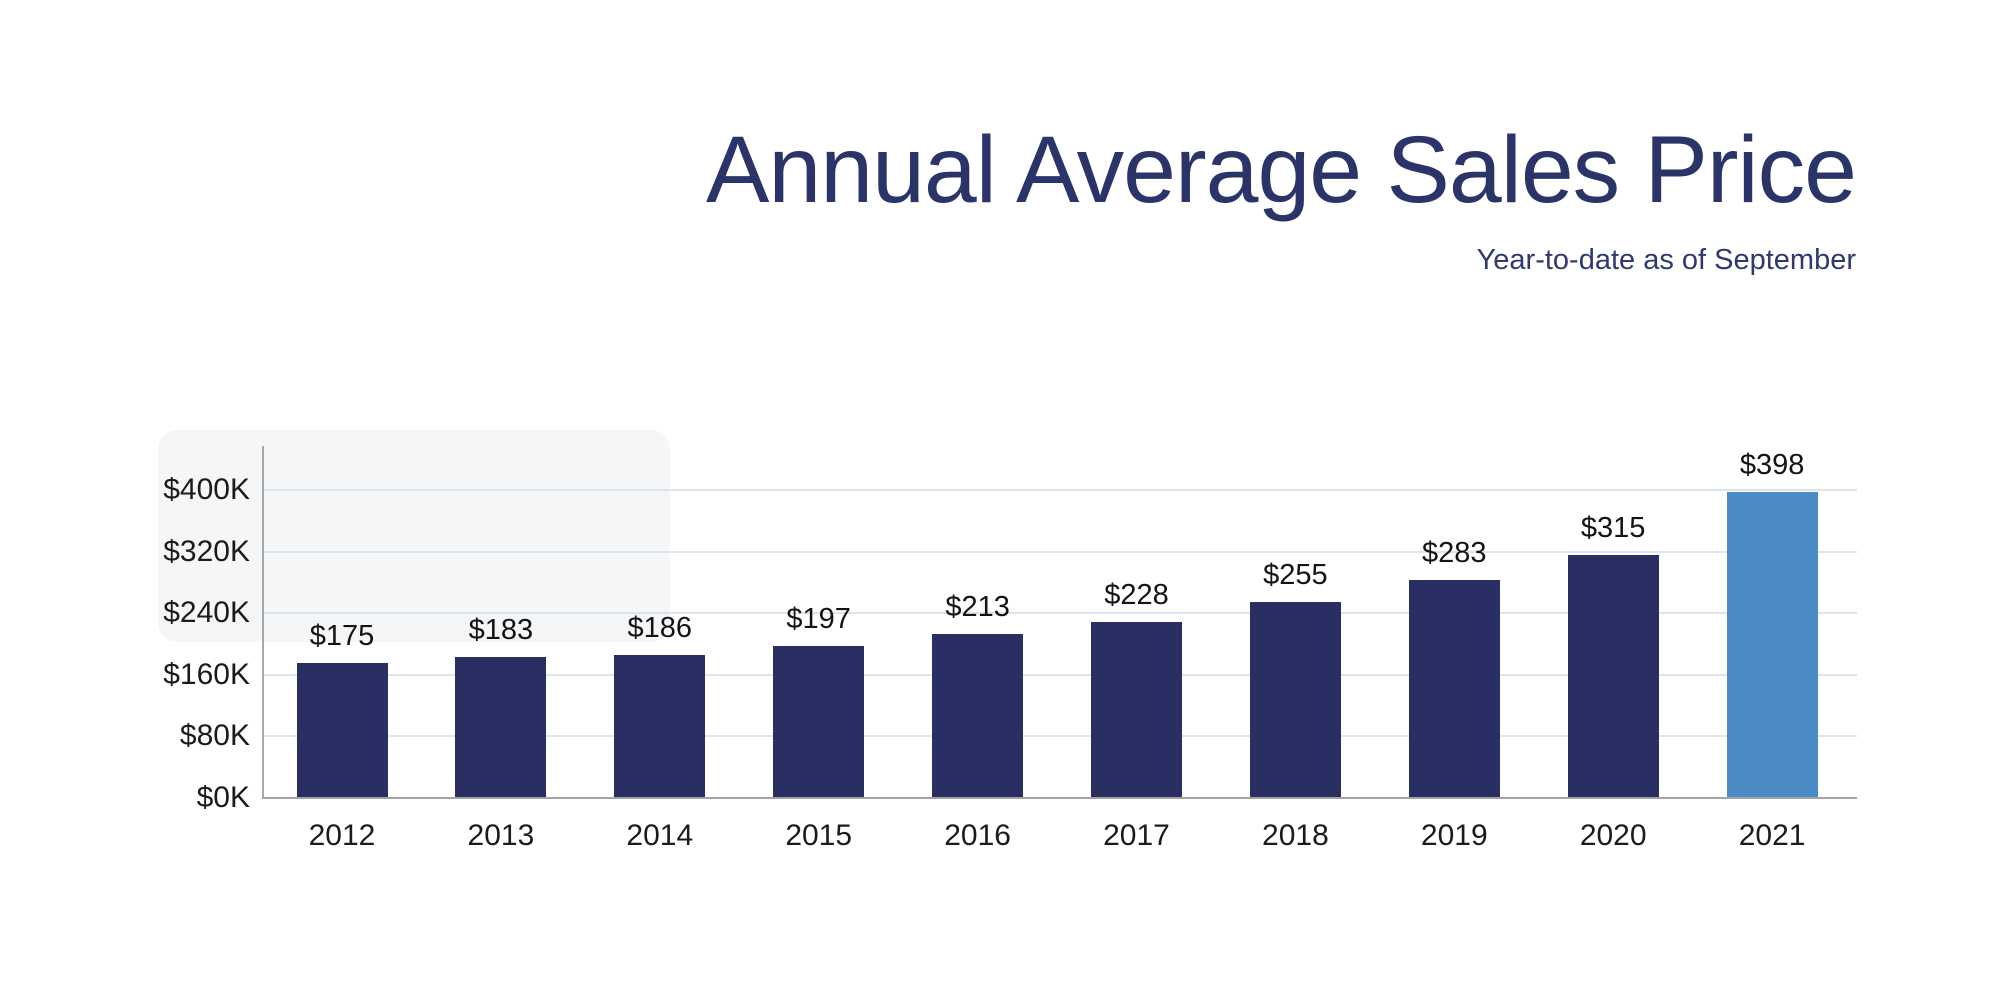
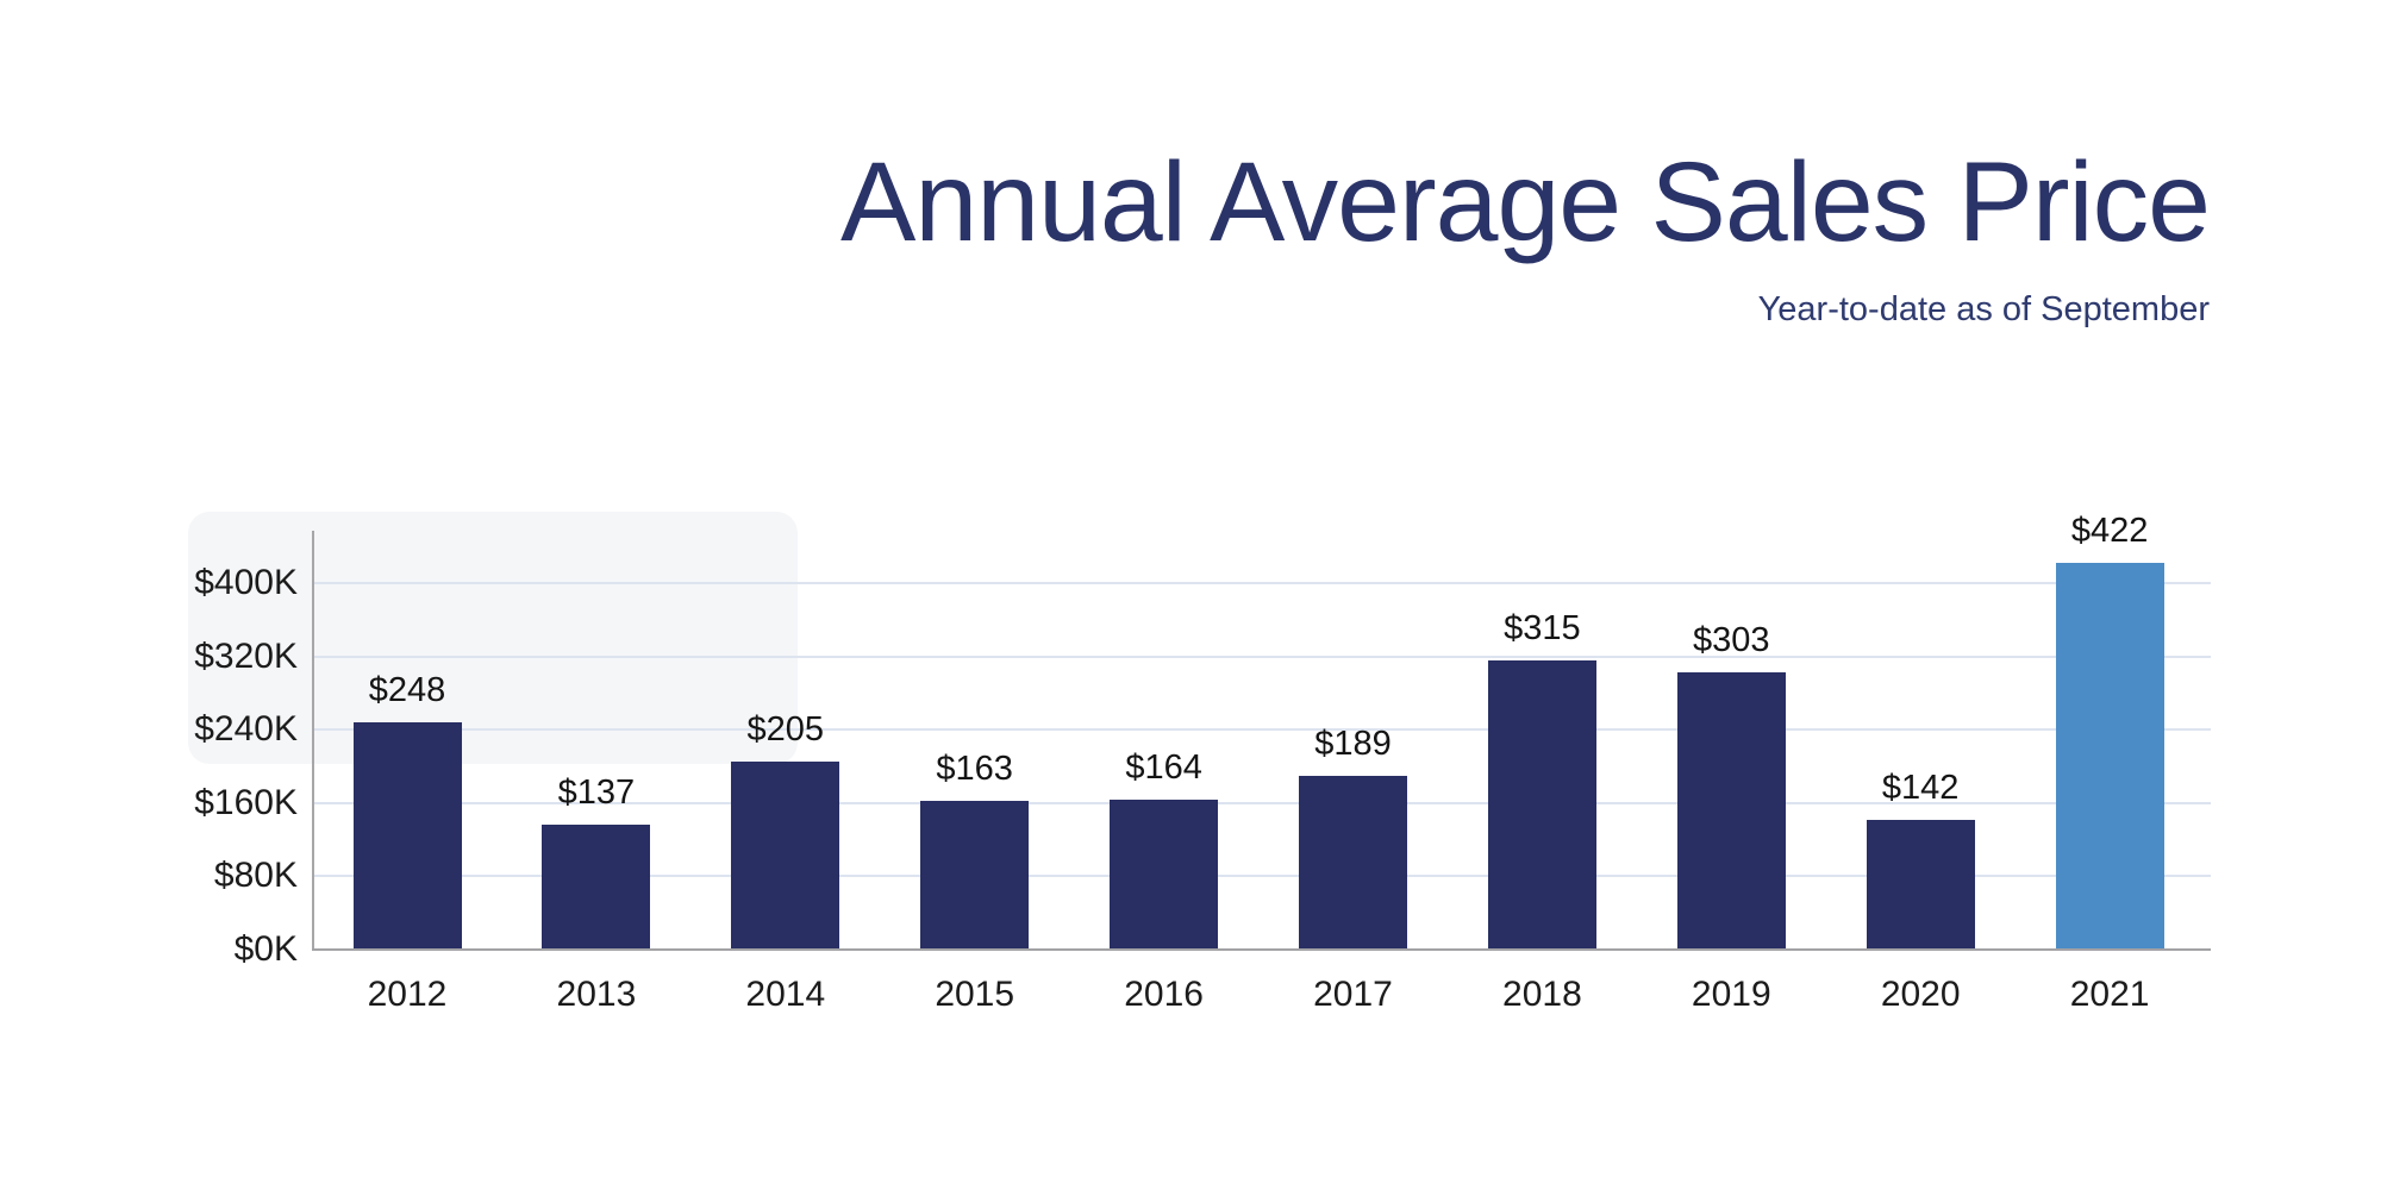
2012: $175 -> $248
2013: $183 -> $137
2014: $186 -> $205
2015: $197 -> $163
2016: $213 -> $164
2017: $228 -> $189
2018: $255 -> $315
2019: $283 -> $303
2020: $315 -> $142
2021: $398 -> $422
